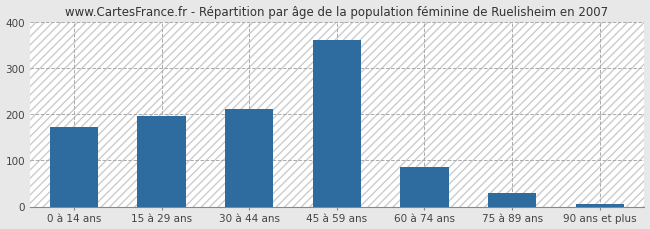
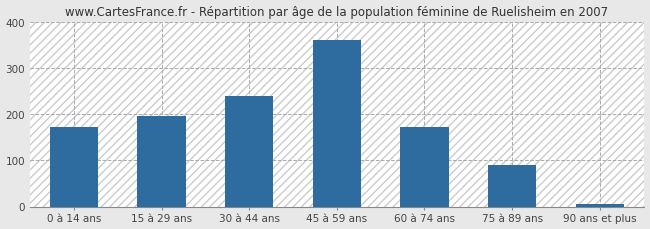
30 à 44 ans: 210 -> 240
60 à 74 ans: 85 -> 172
75 à 89 ans: 30 -> 90
